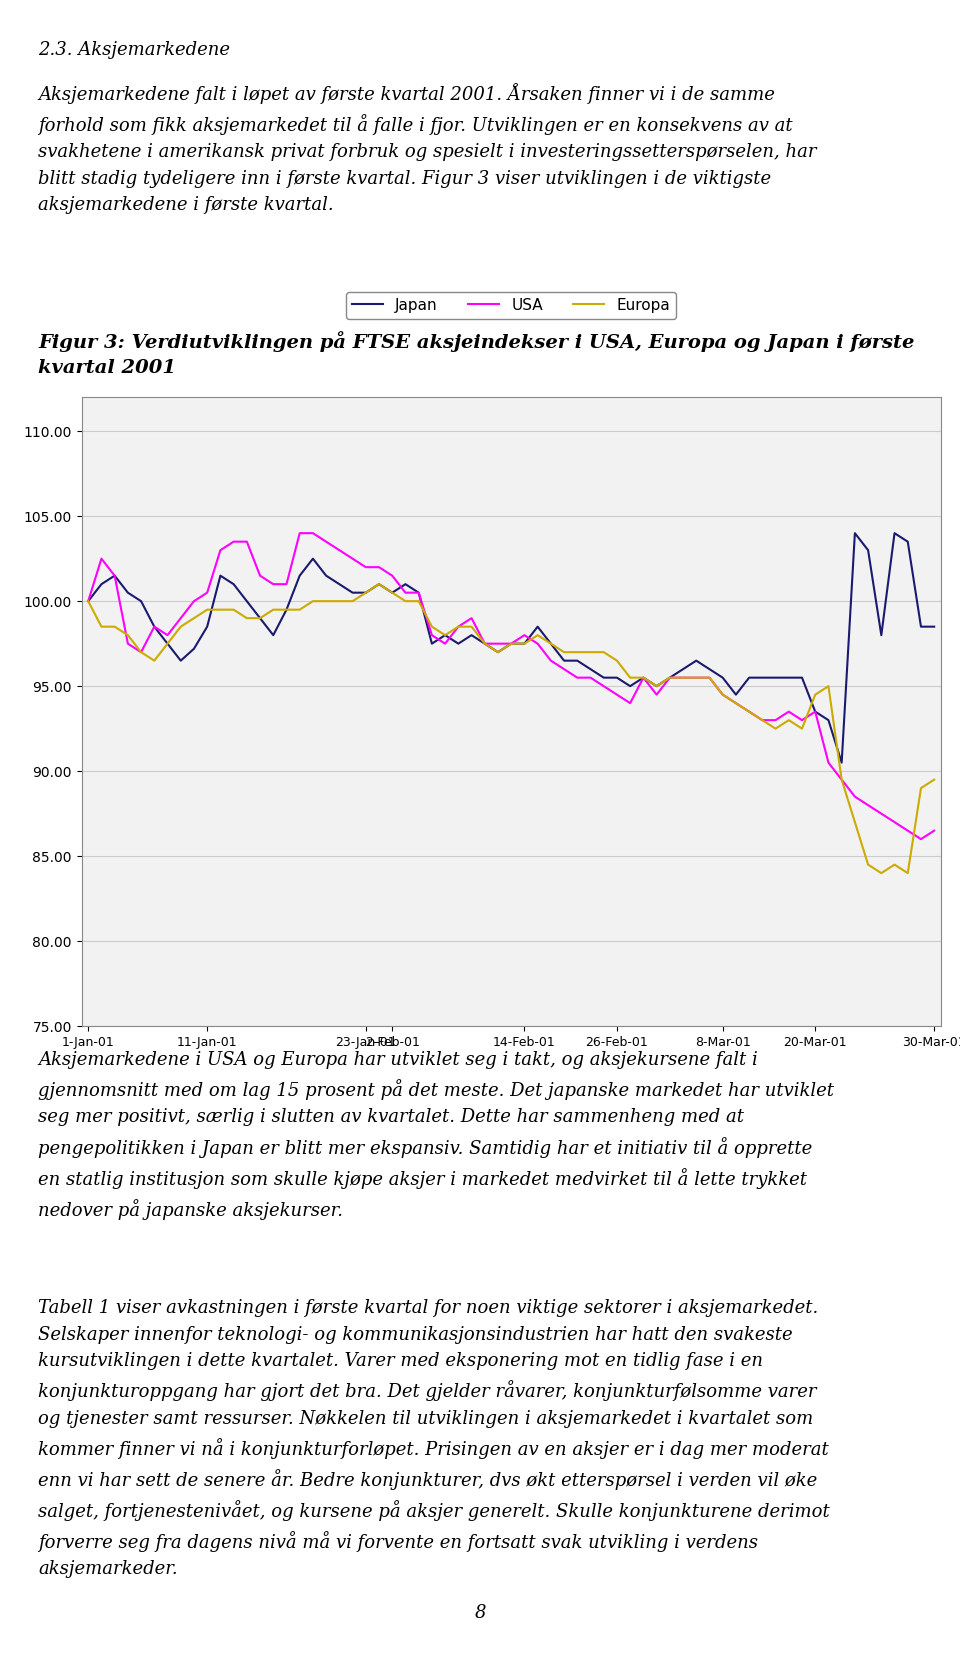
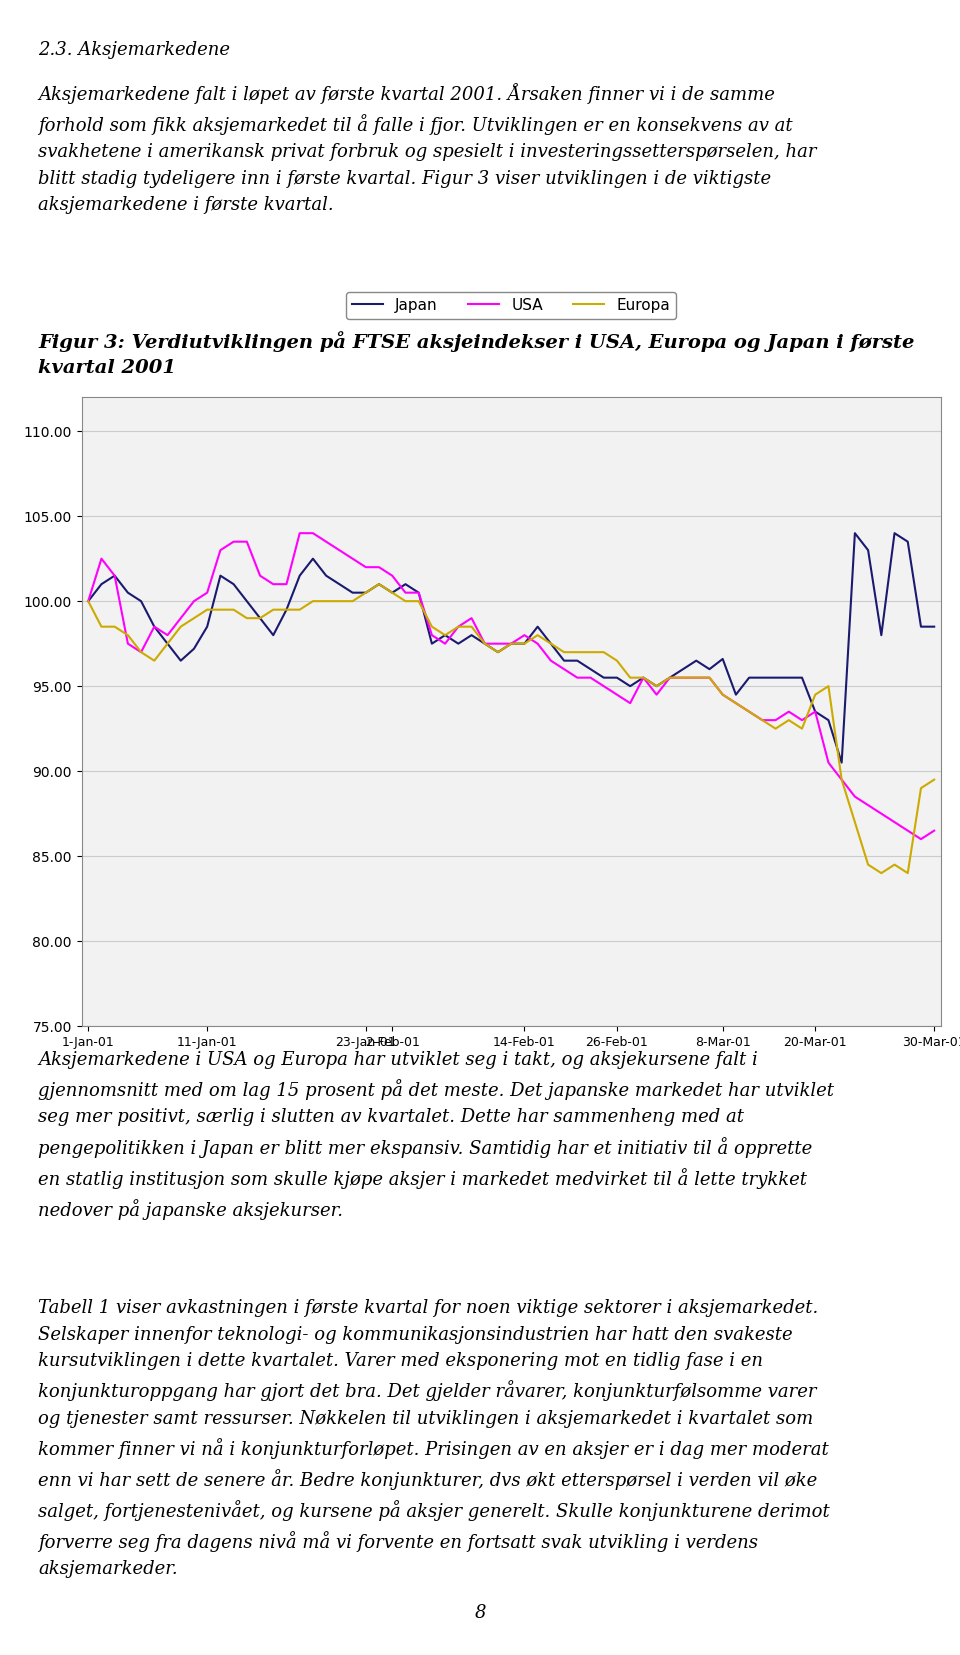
Japan/8-Mar-01: 95.5 -> 96.6
